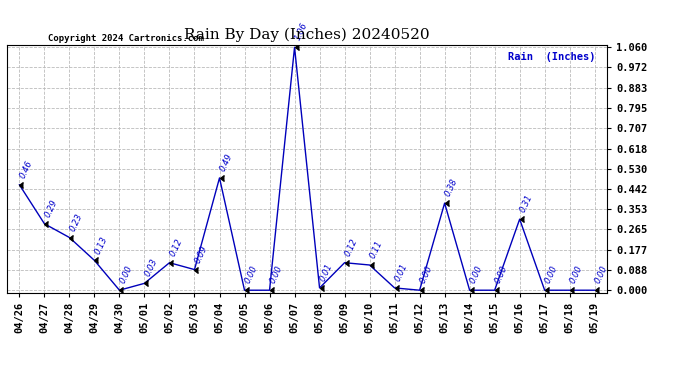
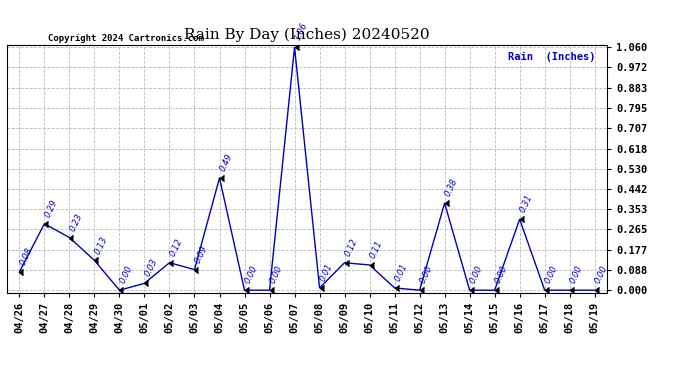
04/26: 0.46 -> 0.08
